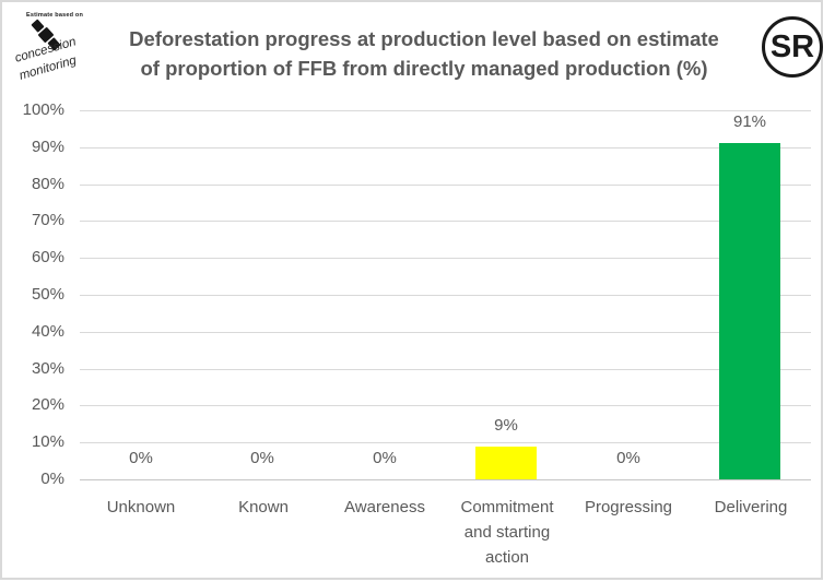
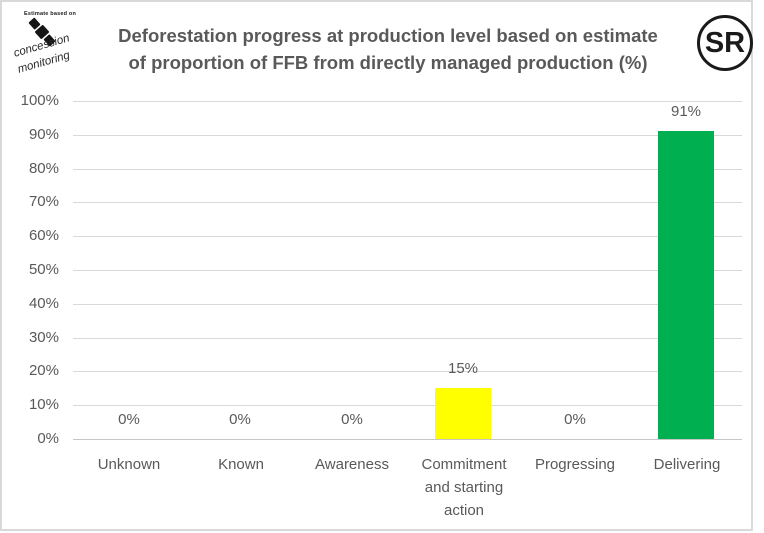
Commitment and starting action: 9% -> 15%
